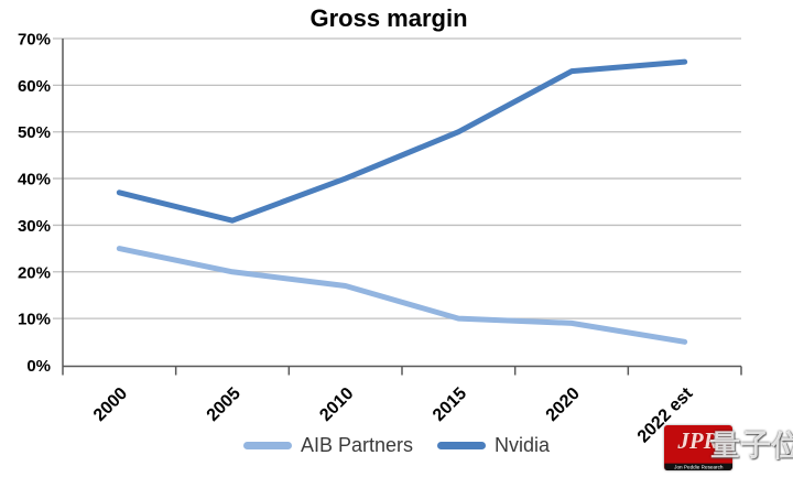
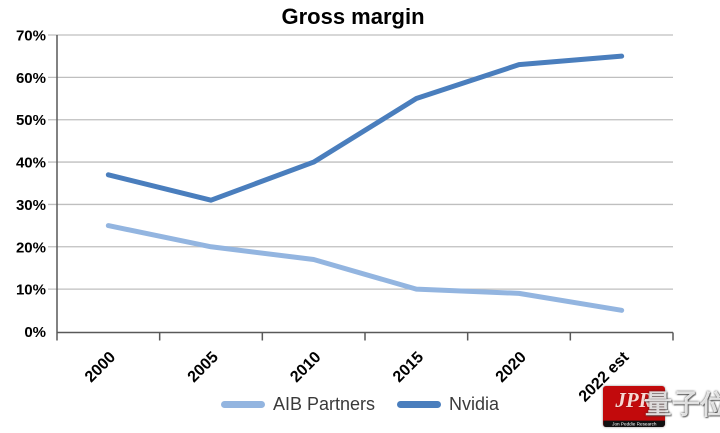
Nvidia/2015: 50% -> 55%
